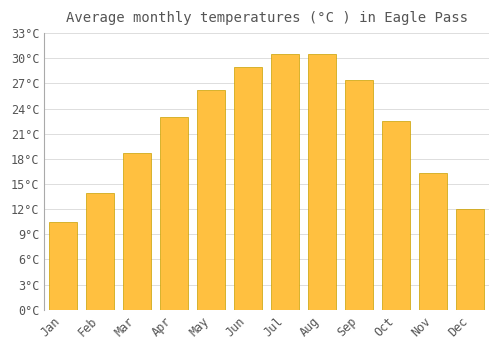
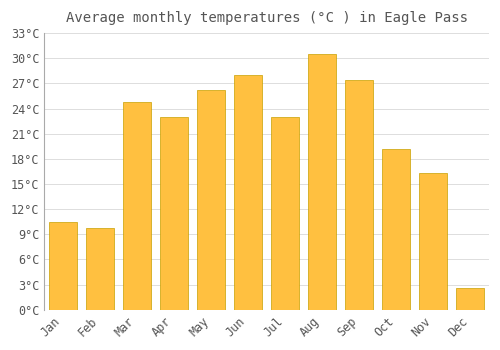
Feb: 13.9°C -> 9.8°C
Mar: 18.7°C -> 24.8°C
Jun: 29.0°C -> 28.0°C
Jul: 30.5°C -> 23.0°C
Oct: 22.5°C -> 19.2°C
Dec: 12.0°C -> 2.6°C
